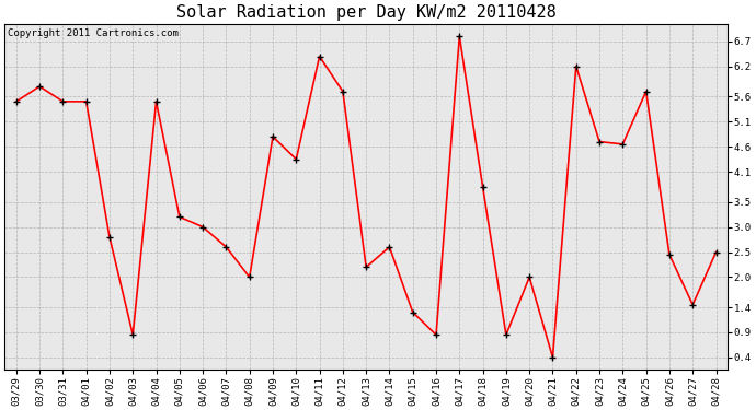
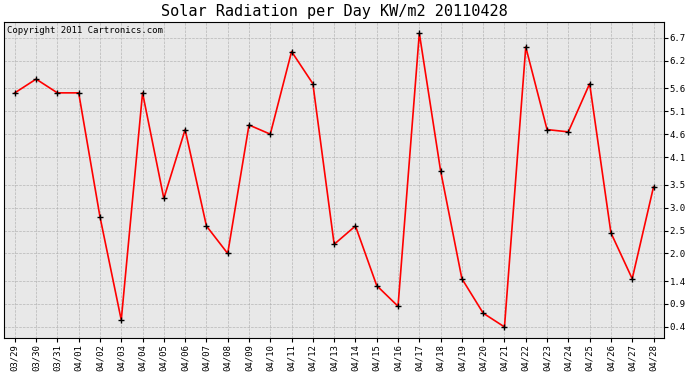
04/03: 0.85 -> 0.55
04/06: 3.00 -> 4.70
04/10: 4.35 -> 4.60
04/19: 0.85 -> 1.45
04/20: 2.00 -> 0.70
04/22: 6.20 -> 6.50
04/28: 2.50 -> 3.45
